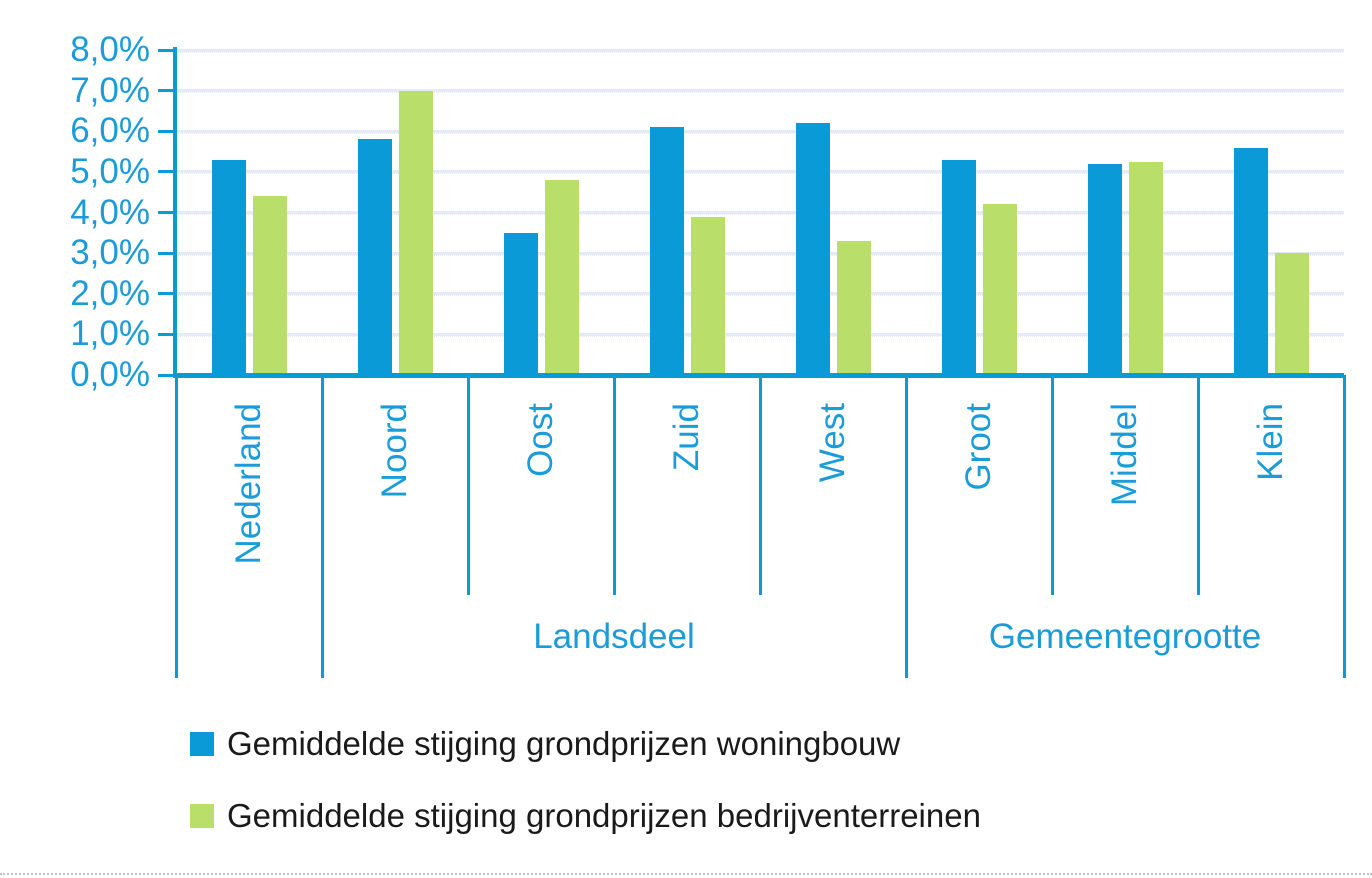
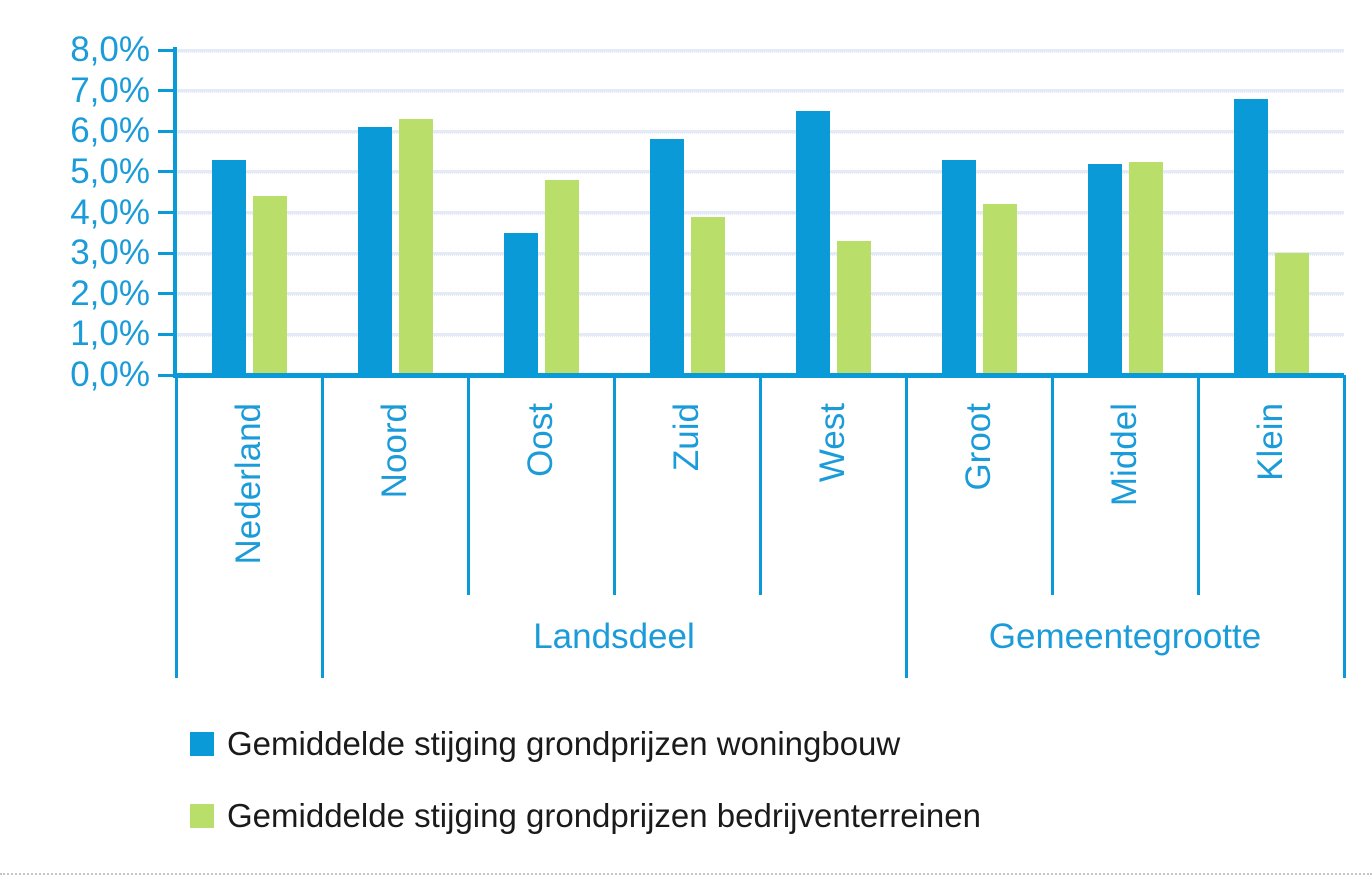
Gemiddelde stijging grondprijzen woningbouw/Noord: 5,8% -> 6,1%
Gemiddelde stijging grondprijzen bedrijventerreinen/Noord: 7,0% -> 6,3%
Gemiddelde stijging grondprijzen woningbouw/Zuid: 6,1% -> 5,8%
Gemiddelde stijging grondprijzen woningbouw/West: 6,2% -> 6,5%
Gemiddelde stijging grondprijzen woningbouw/Klein: 5,6% -> 6,8%
